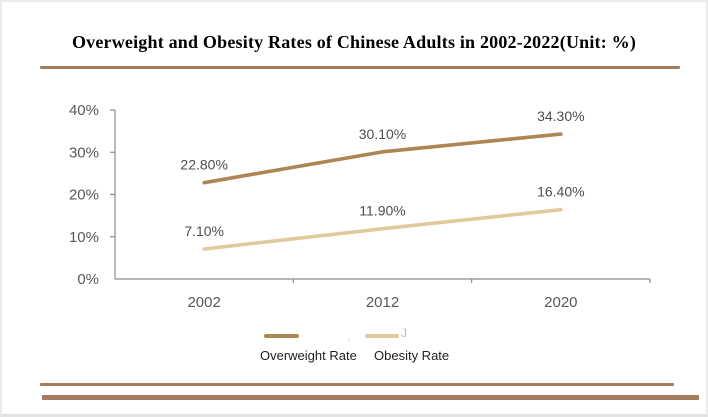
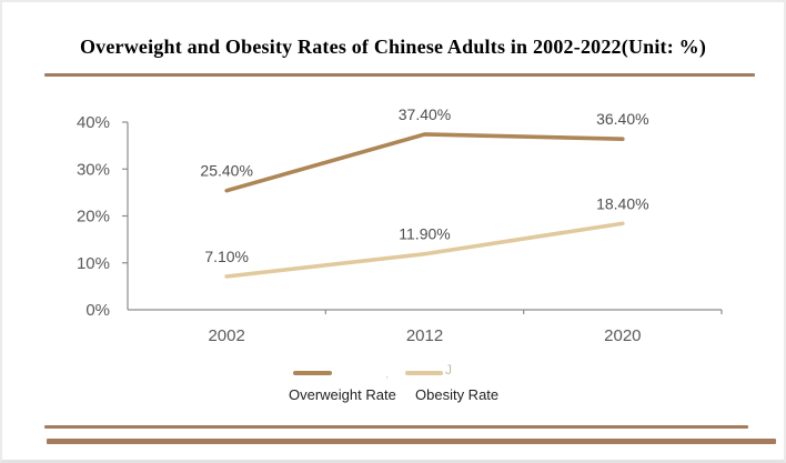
Overweight Rate/2002: 22.80% -> 25.40%
Overweight Rate/2012: 30.10% -> 37.40%
Overweight Rate/2020: 34.30% -> 36.40%
Obesity Rate/2020: 16.40% -> 18.40%
